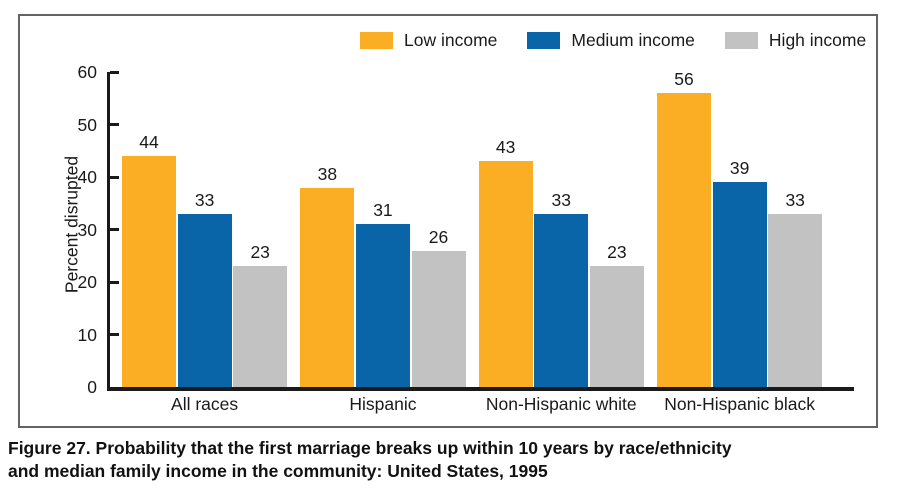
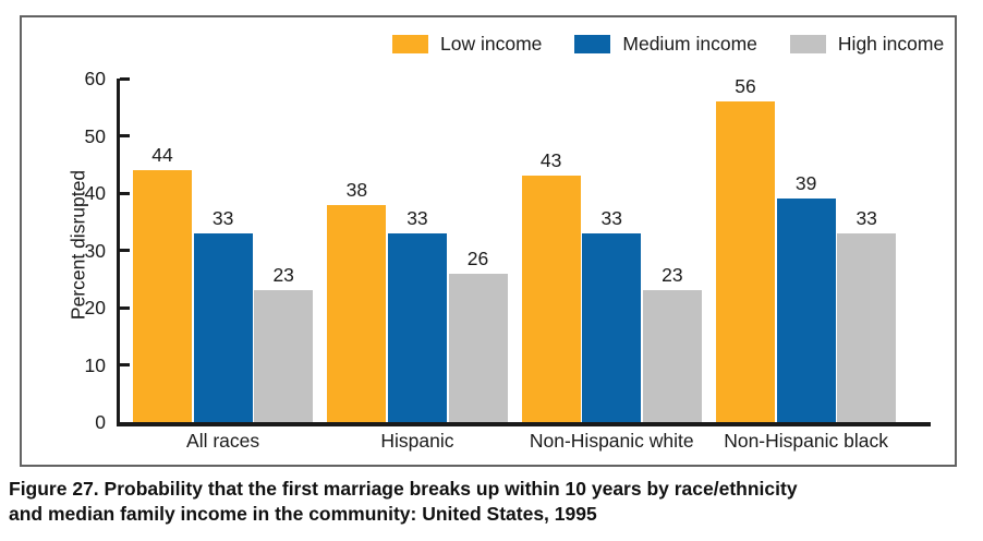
Medium income/Hispanic: 31 -> 33
